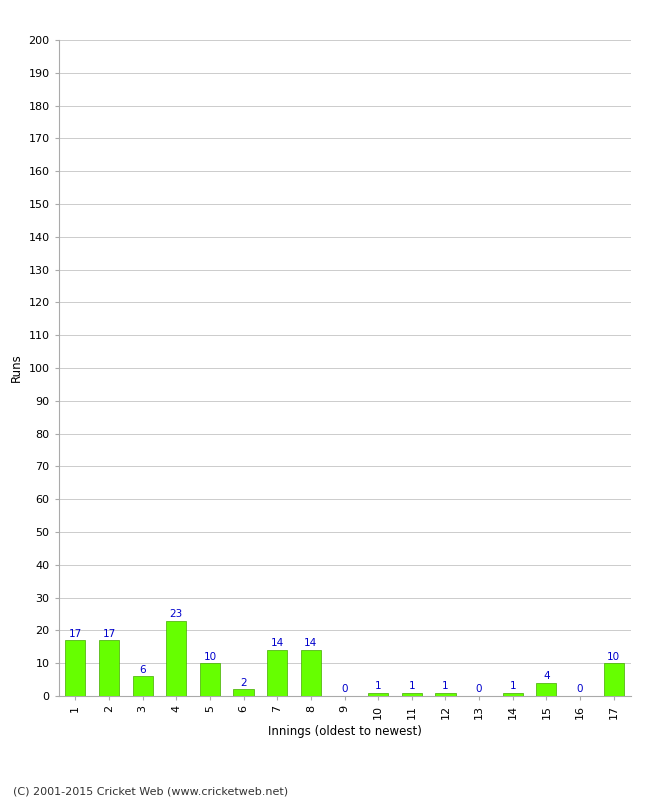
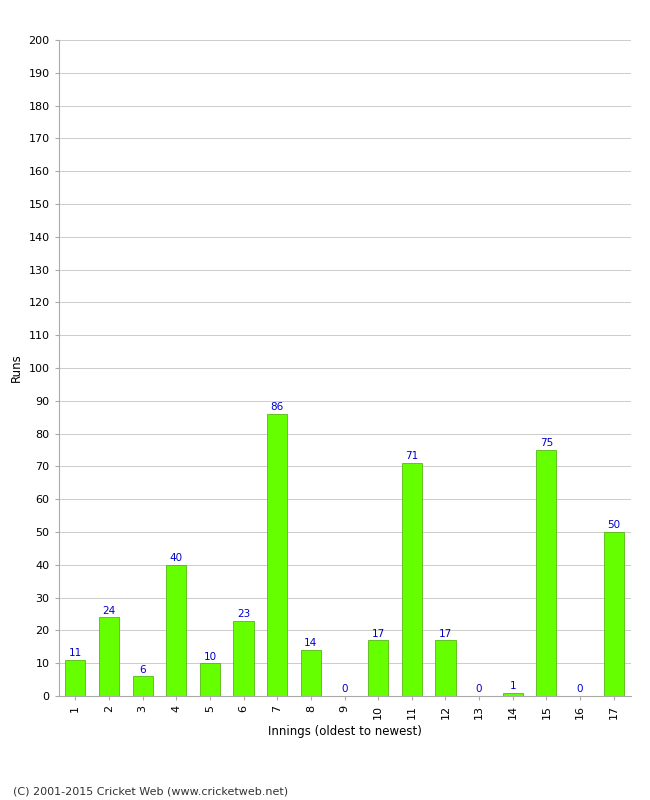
1: 17 -> 11
2: 17 -> 24
4: 23 -> 40
6: 2 -> 23
7: 14 -> 86
10: 1 -> 17
11: 1 -> 71
12: 1 -> 17
15: 4 -> 75
17: 10 -> 50
